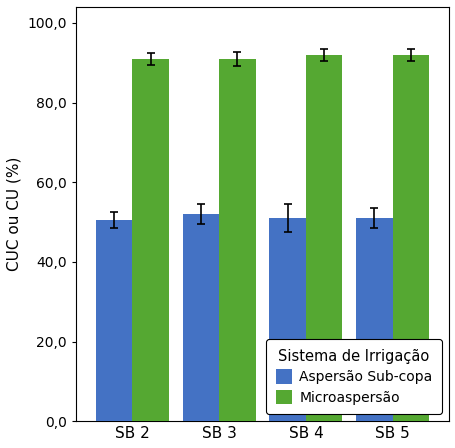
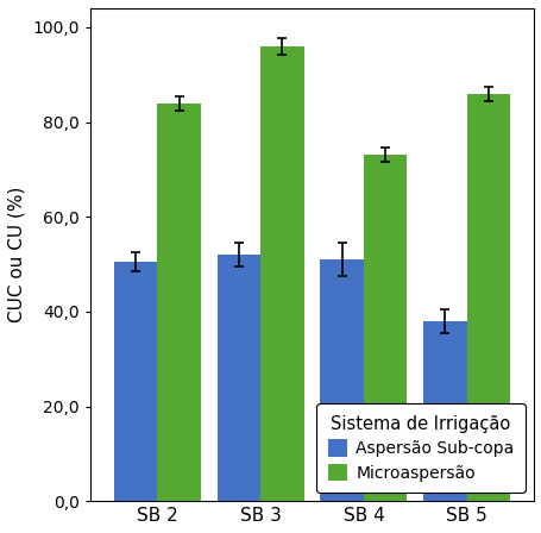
Microaspersão/SB 2: 91 -> 84
Microaspersão/SB 3: 91 -> 96
Microaspersão/SB 4: 92 -> 73
Aspersão Sub-copa/SB 5: 51,0 -> 38,0
Microaspersão/SB 5: 92 -> 86
